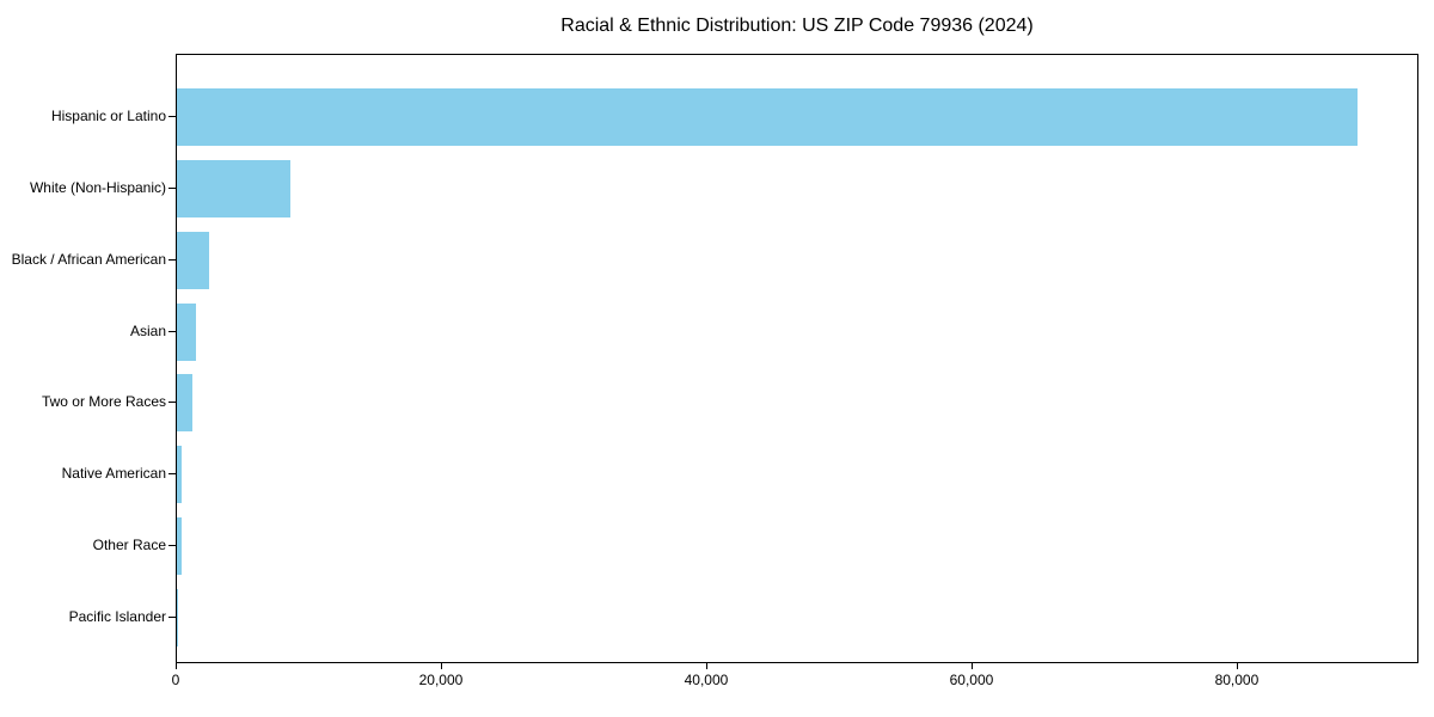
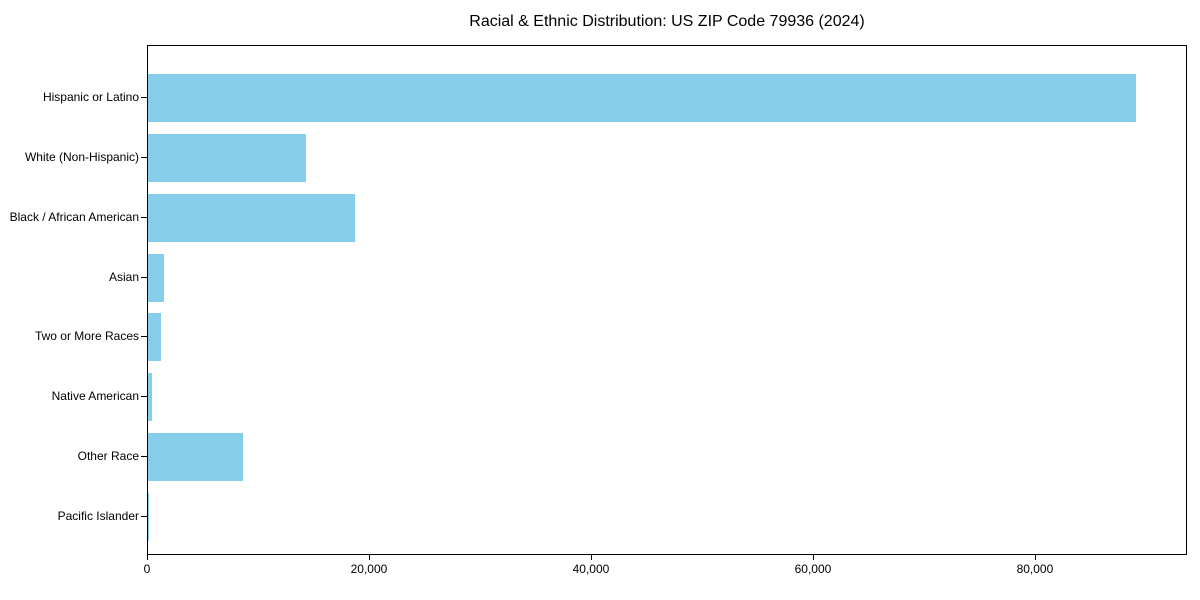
White (Non-Hispanic): 8600 -> 14300
Black / African American: 2400 -> 18700
Other Race: 300 -> 8600
